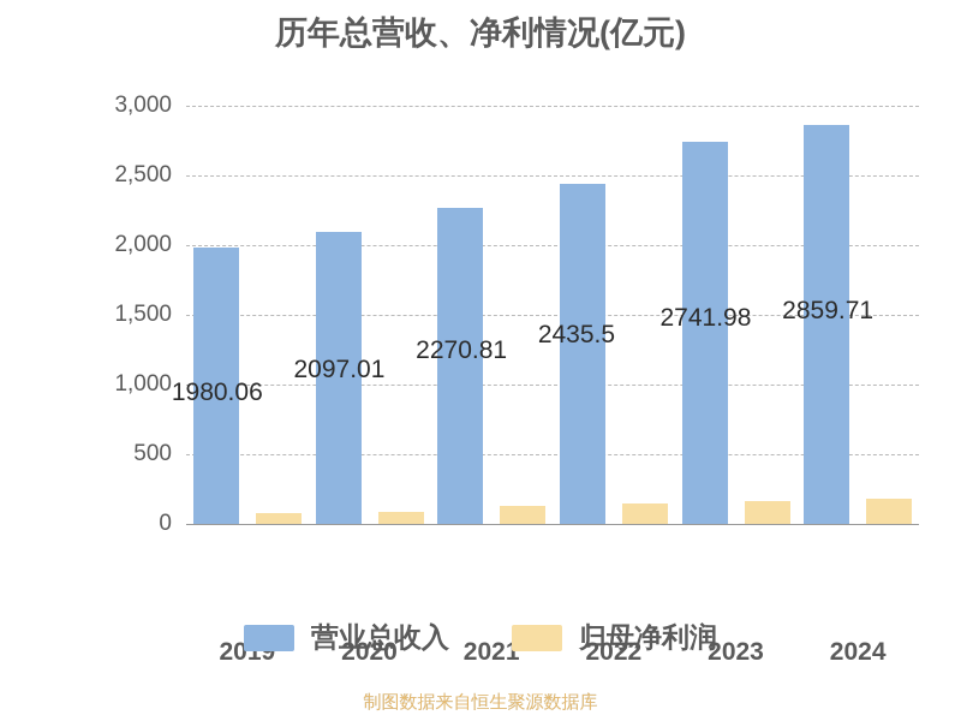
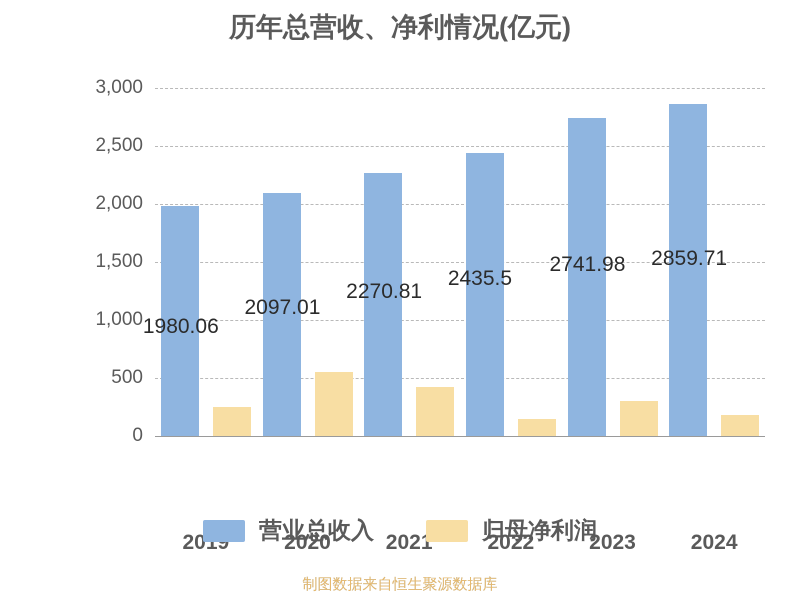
归母净利润/2019: 80 -> 250
归母净利润/2020: 80 -> 550
归母净利润/2021: 130 -> 420
归母净利润/2023: 170 -> 300
